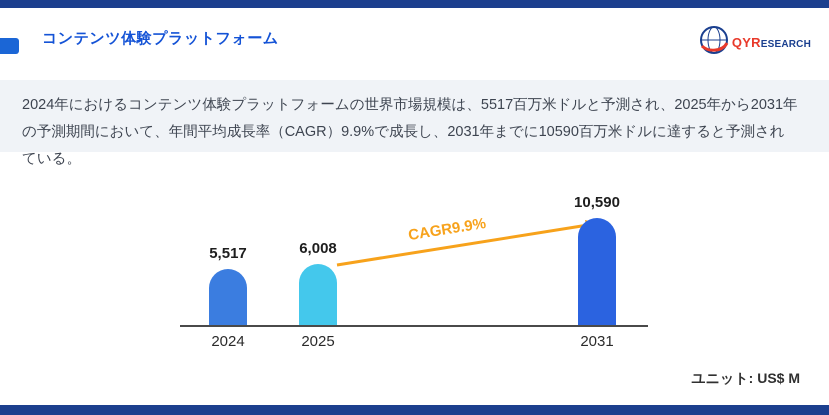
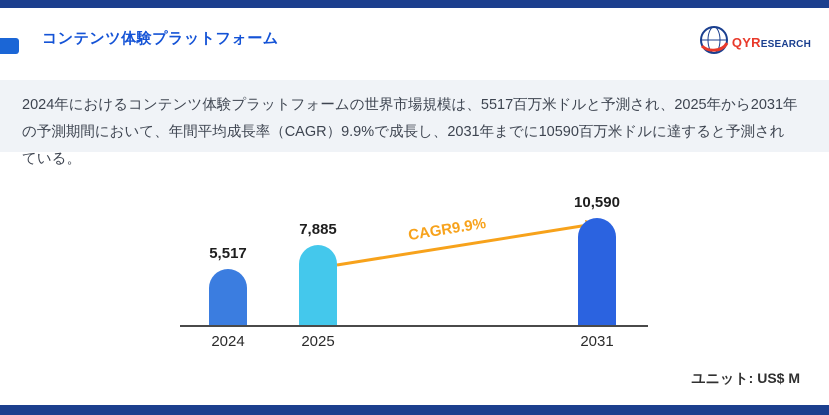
2025: 6,008 -> 7,885
